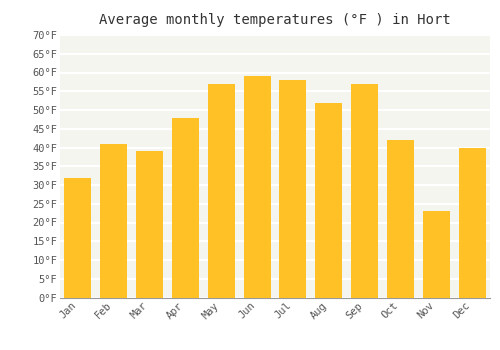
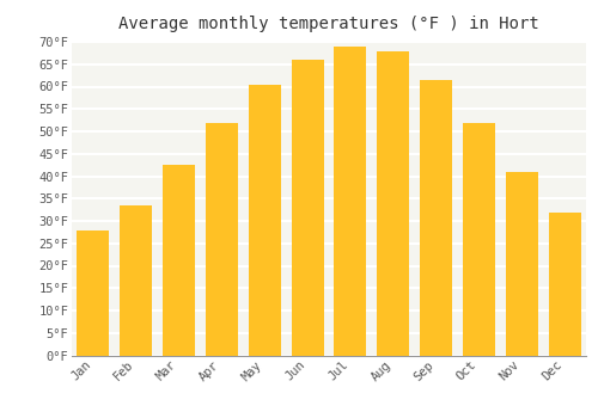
Jan: 32.0°F -> 28.0°F
Feb: 41.0°F -> 33.5°F
Mar: 39.0°F -> 42.5°F
Apr: 48.0°F -> 52.0°F
May: 57.0°F -> 60.5°F
Jun: 59.0°F -> 66.0°F
Jul: 58.0°F -> 69.0°F
Aug: 52.0°F -> 68.0°F
Sep: 57.0°F -> 61.5°F
Oct: 42.0°F -> 52.0°F
Nov: 23.0°F -> 41.0°F
Dec: 40.0°F -> 32.0°F
